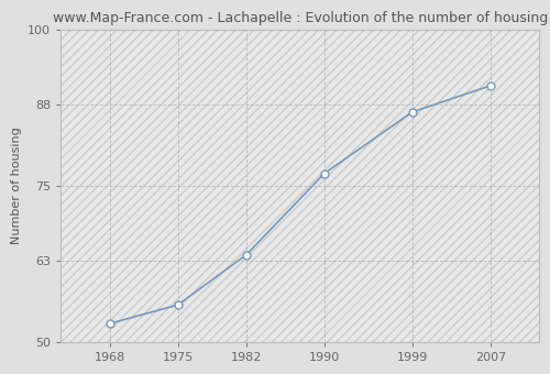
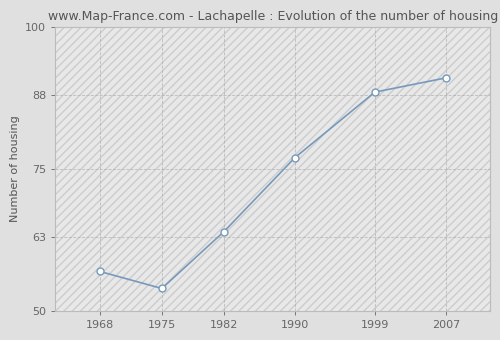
1968: 53.0 -> 57.0
1975: 56.0 -> 54.0
1999: 86.8 -> 88.5
